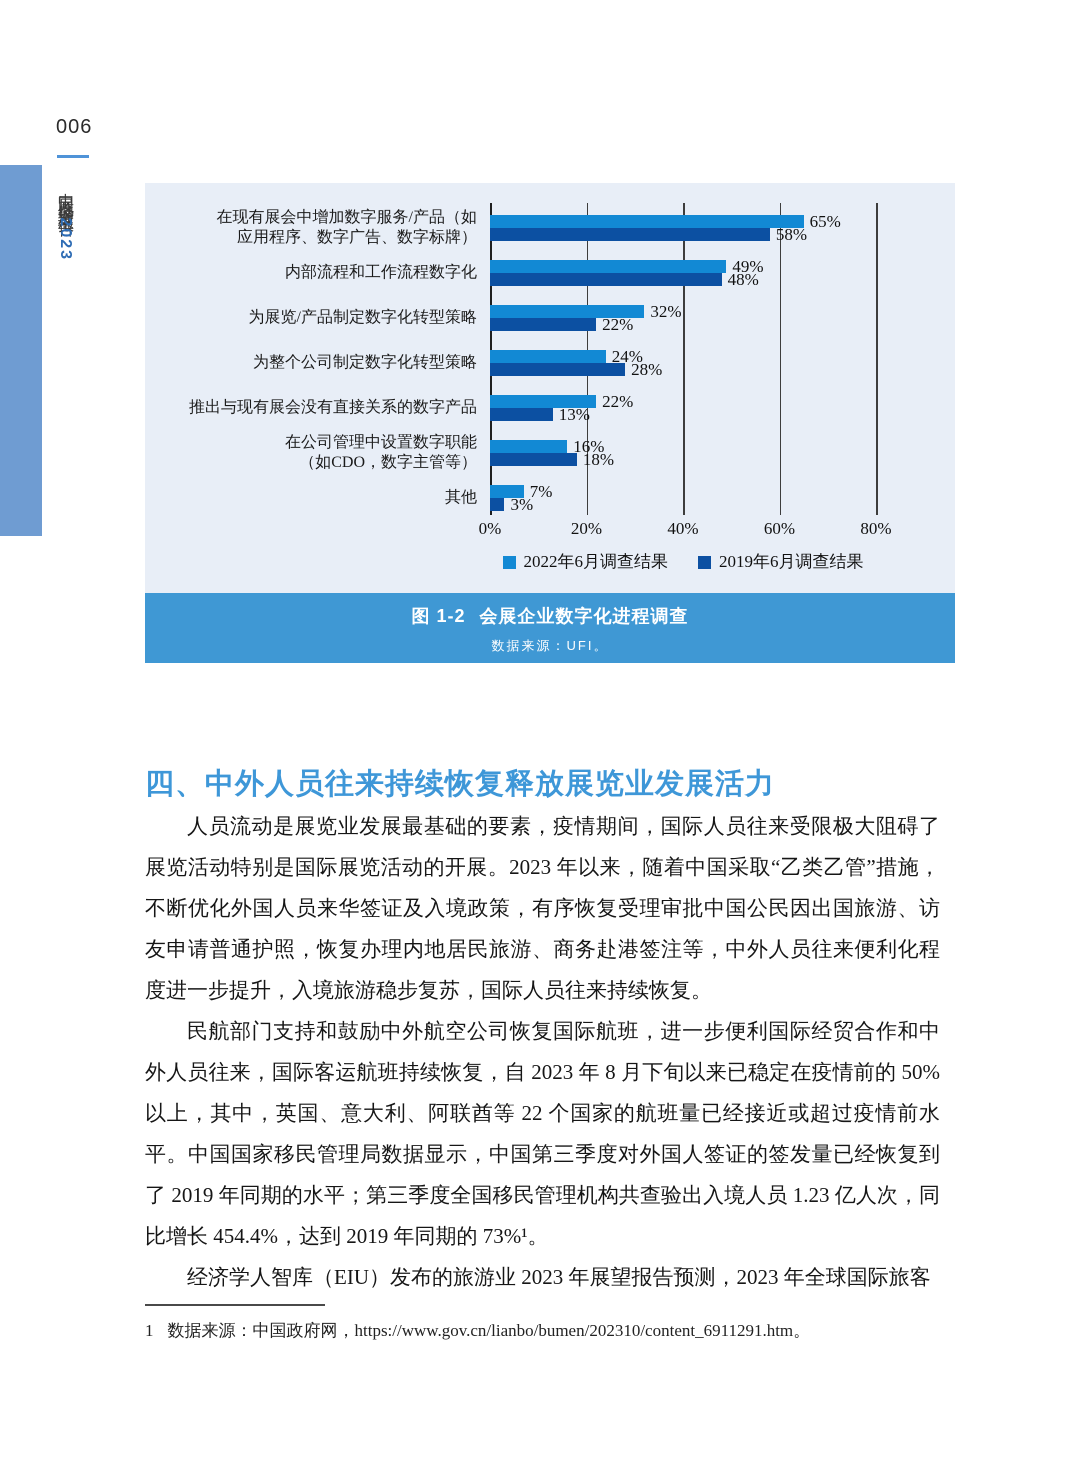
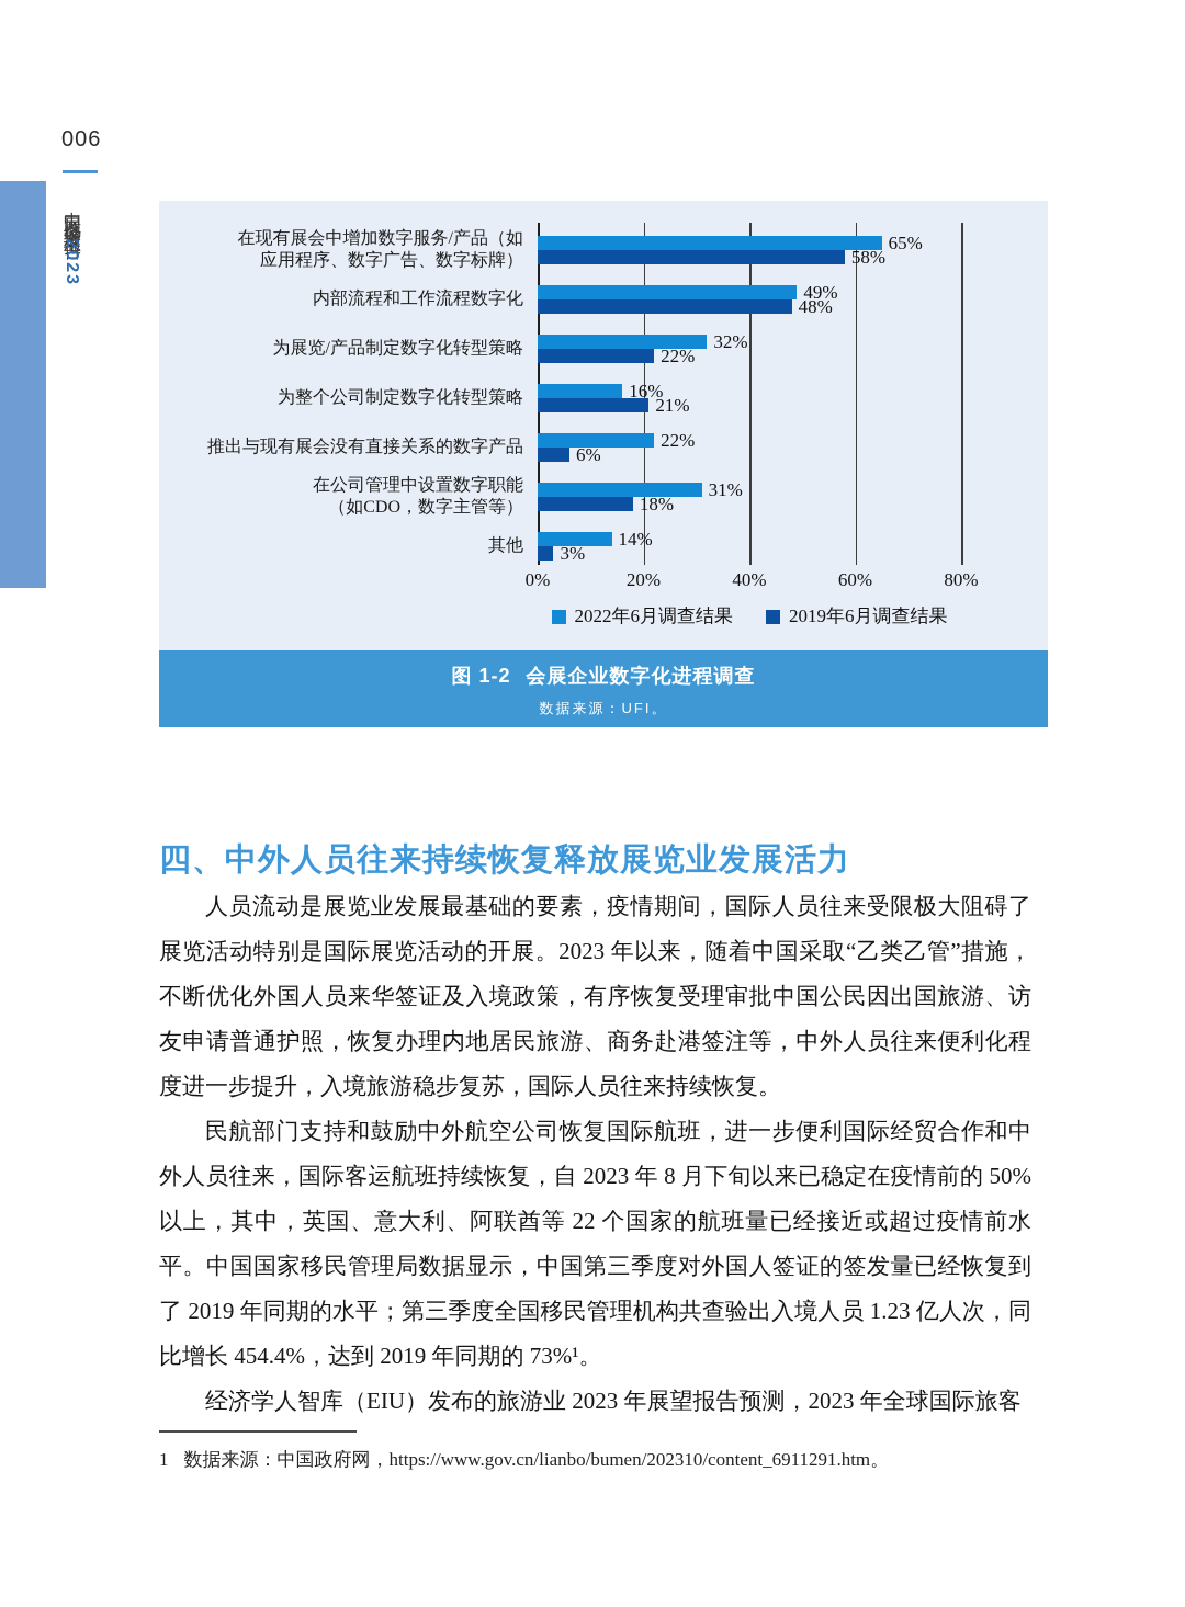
2022年6月调查结果/为整个公司制定数字化转型策略: 24% -> 16%
2019年6月调查结果/为整个公司制定数字化转型策略: 28% -> 21%
2019年6月调查结果/推出与现有展会没有直接关系的数字产品: 13% -> 6%
2022年6月调查结果/在公司管理中设置数字职能 （如CDO，数字主管等）: 16% -> 31%
2022年6月调查结果/其他: 7% -> 14%
